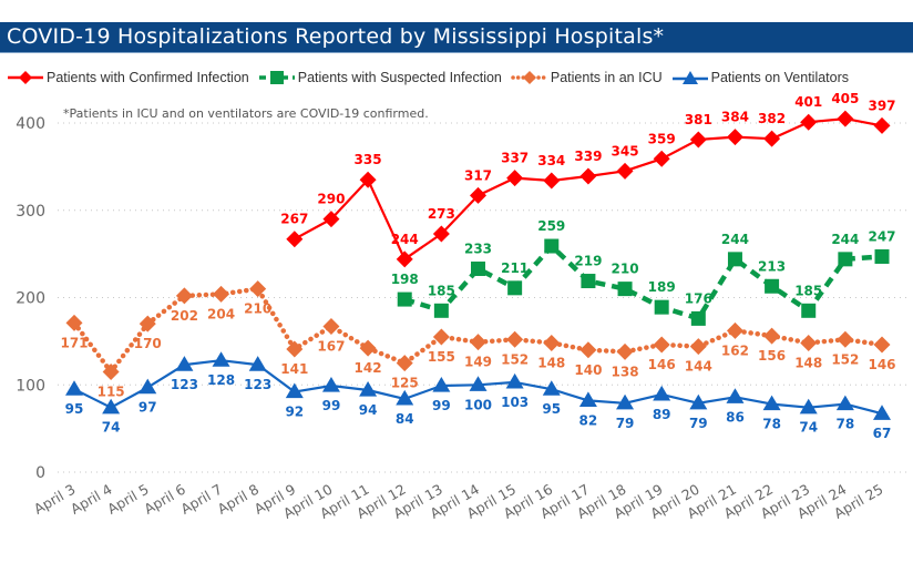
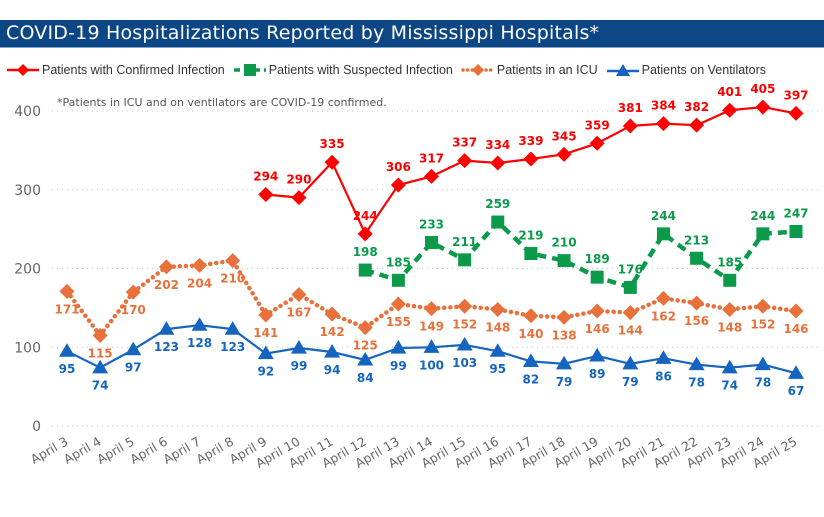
Patients with Confirmed Infection/April 9: 267 -> 294
Patients with Confirmed Infection/April 13: 273 -> 306
